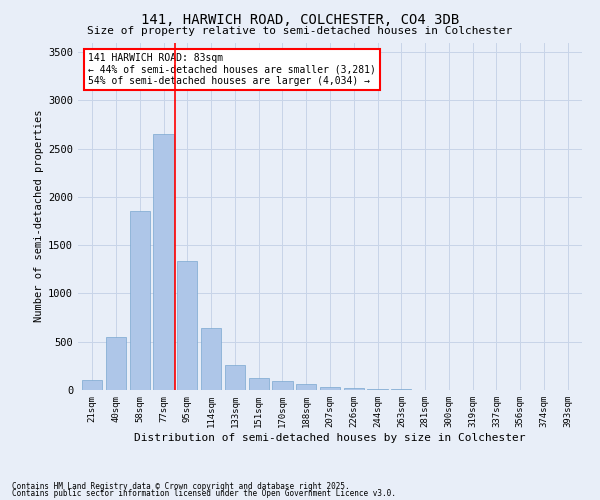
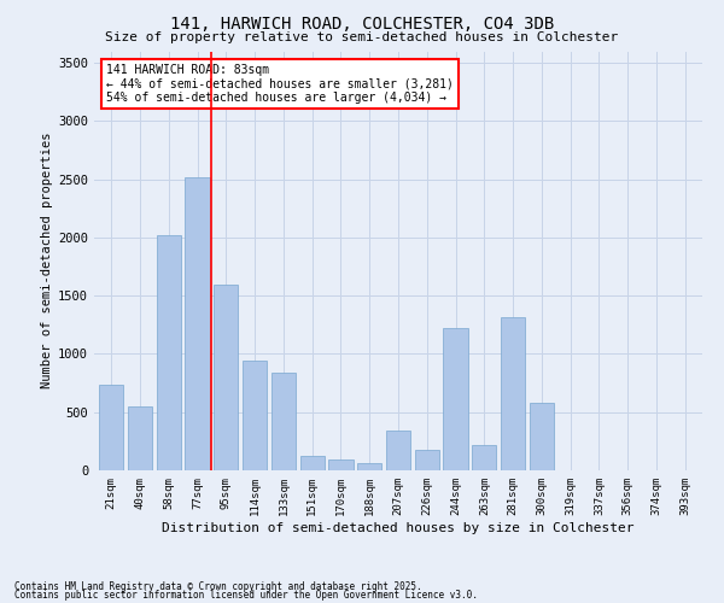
21sqm: 100 -> 740
58sqm: 1850 -> 2020
77sqm: 2650 -> 2520
95sqm: 1340 -> 1600
114sqm: 640 -> 940
133sqm: 260 -> 840
207sqm: 30 -> 340
226sqm: 20 -> 180
244sqm: 10 -> 1220
263sqm: 10 -> 220
281sqm: 0 -> 1320
300sqm: 0 -> 580
